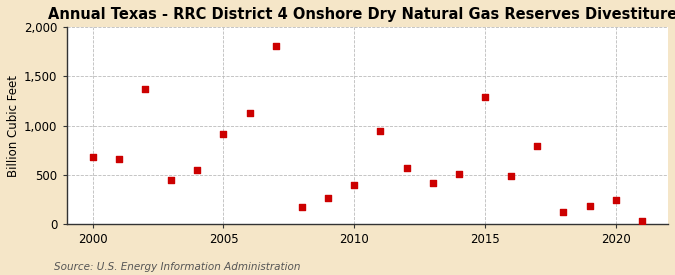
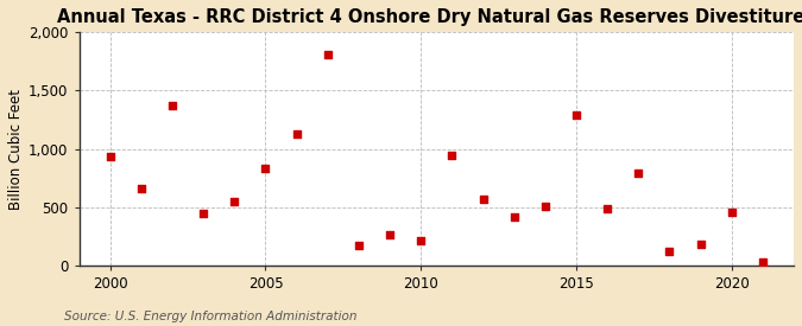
2000: 680 -> 940
2005: 920 -> 840
2010: 400 -> 220
2020: 240 -> 460
